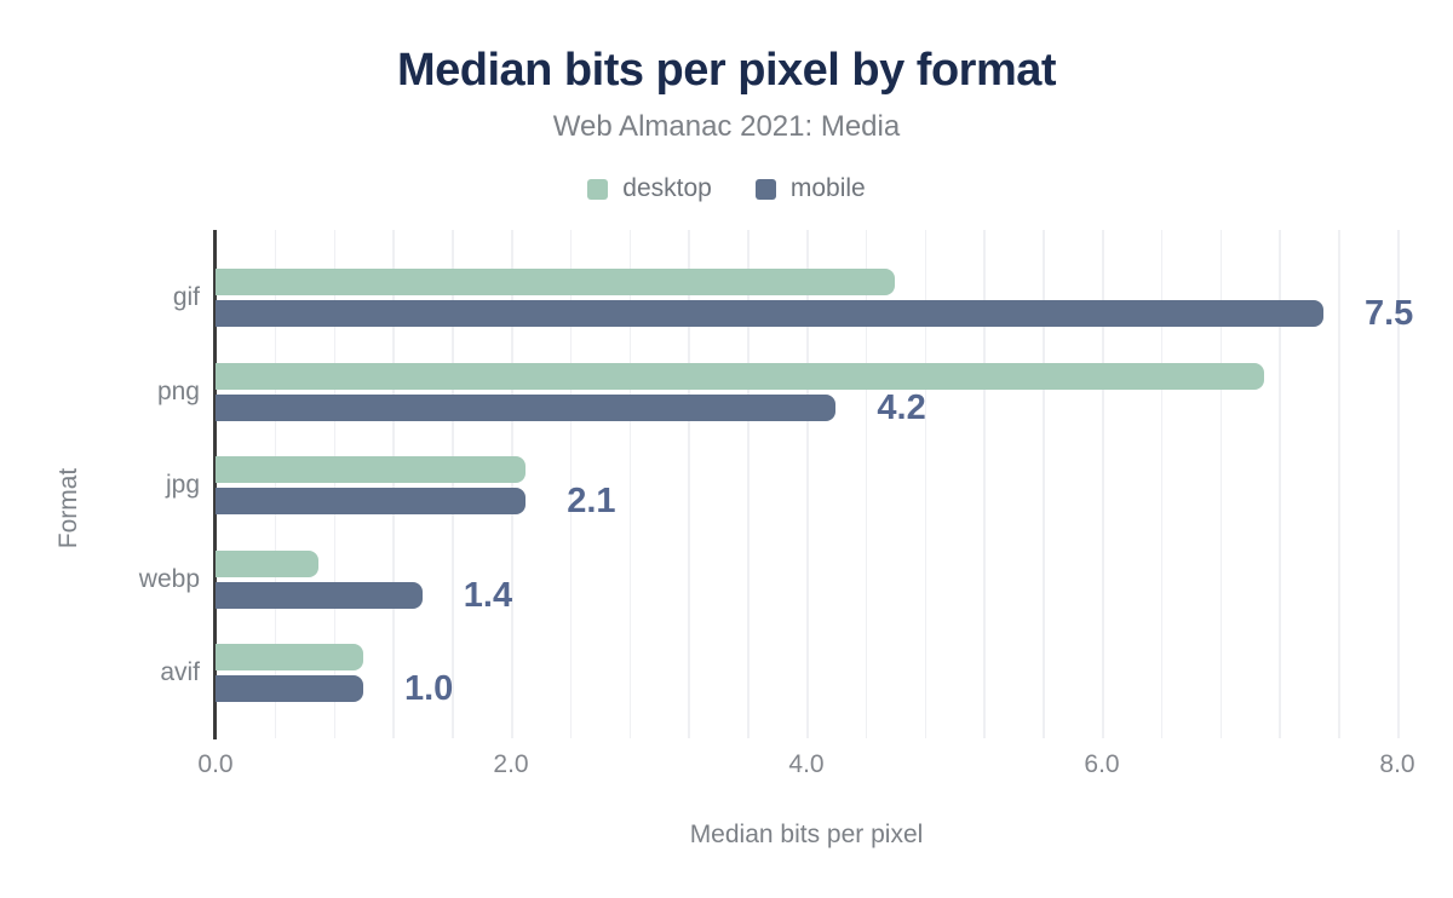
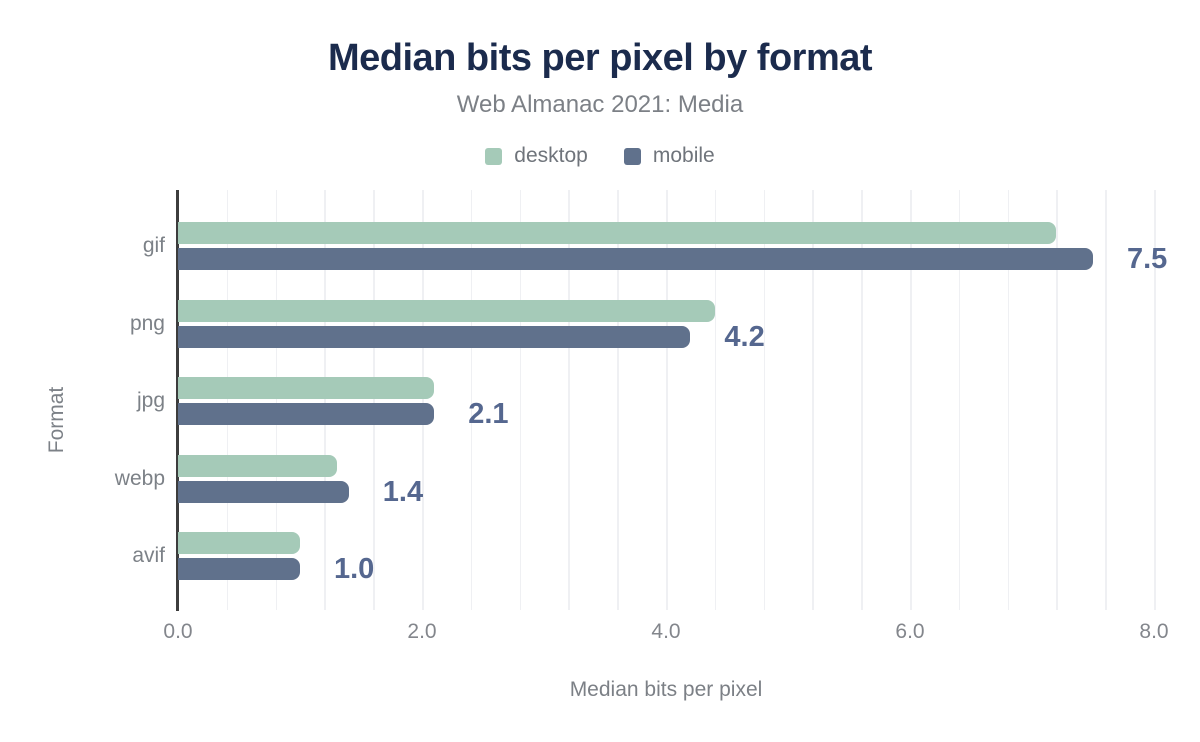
desktop/gif: 4.6 -> 7.2
desktop/png: 7.1 -> 4.4
desktop/webp: 0.7 -> 1.3
